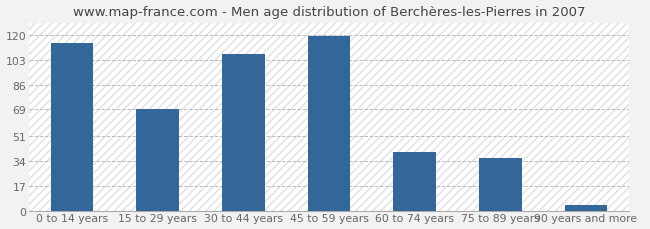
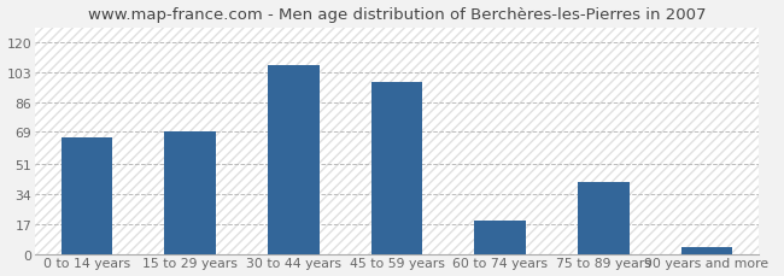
0 to 14 years: 114 -> 66
45 to 59 years: 119 -> 97
60 to 74 years: 40 -> 19
75 to 89 years: 36 -> 41
